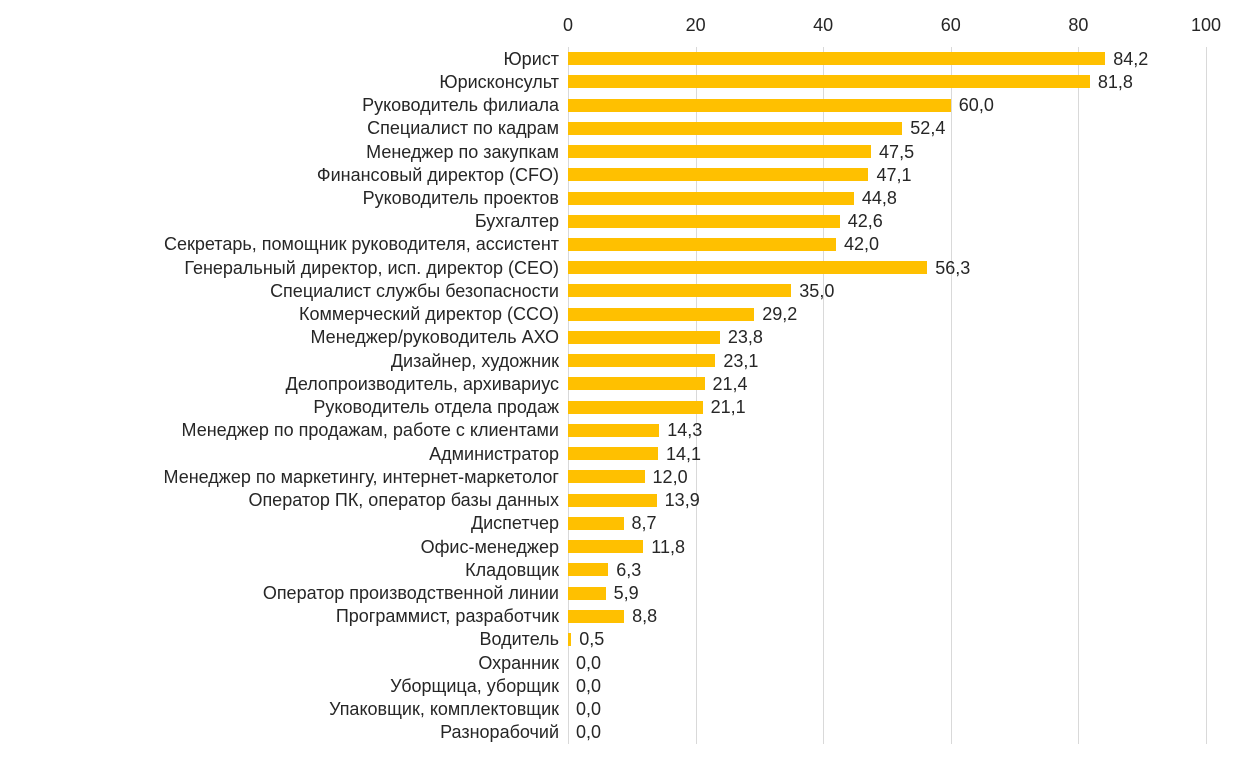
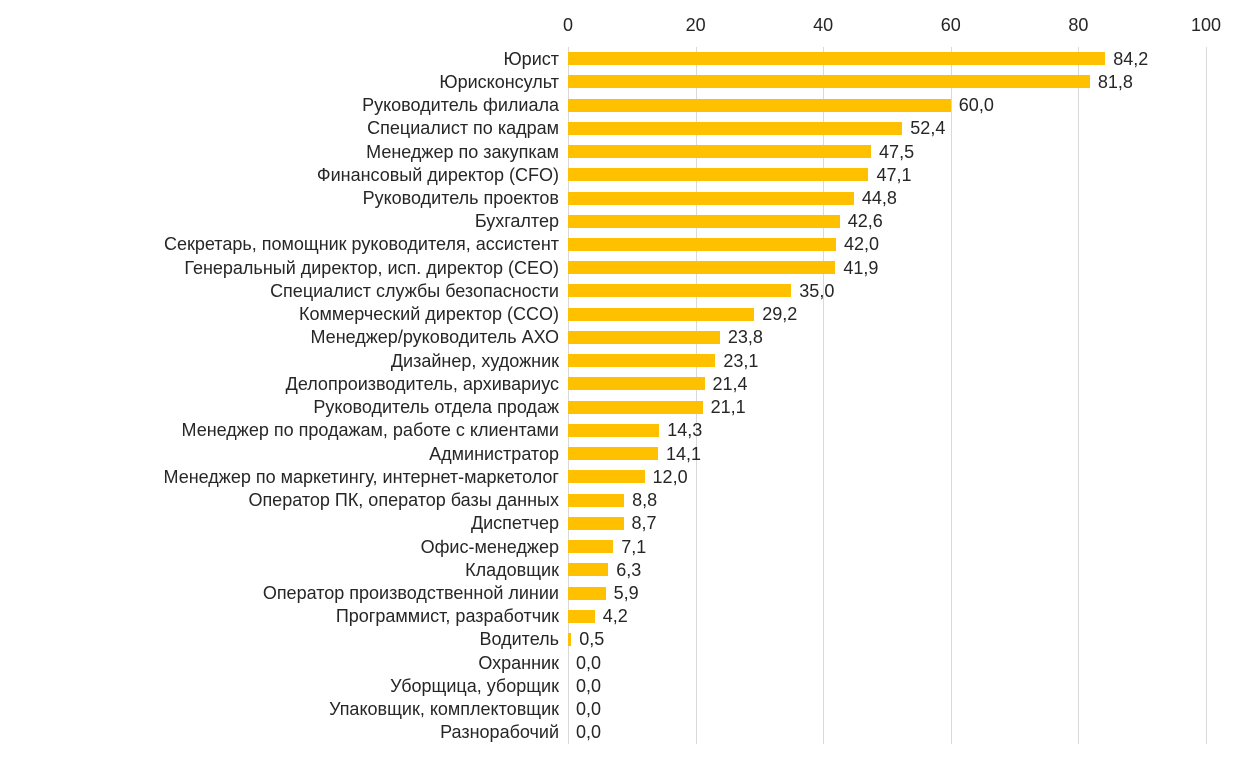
Генеральный директор, исп. директор (CEO): 56,3 -> 41,9
Оператор ПК, оператор базы данных: 13,9 -> 8,8
Офис-менеджер: 11,8 -> 7,1
Программист, разработчик: 8,8 -> 4,2
